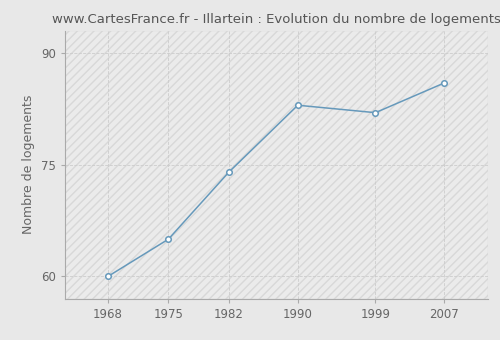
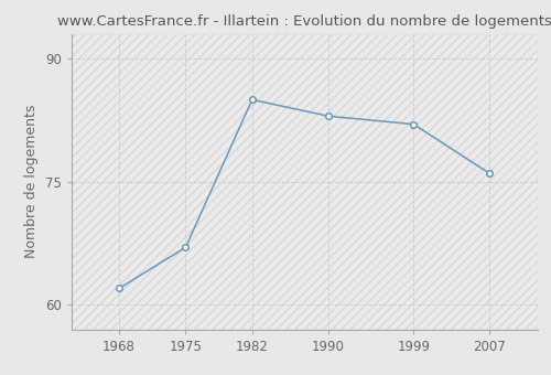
1968: 60 -> 62
1975: 65 -> 67
1982: 74 -> 85
2007: 86 -> 76
